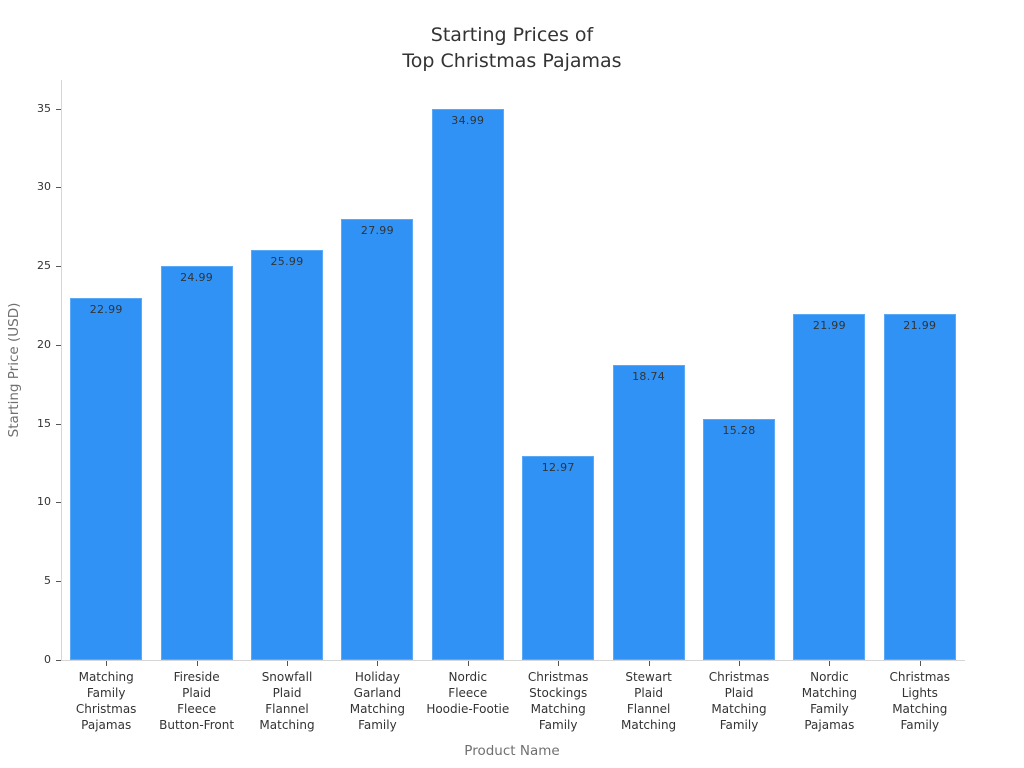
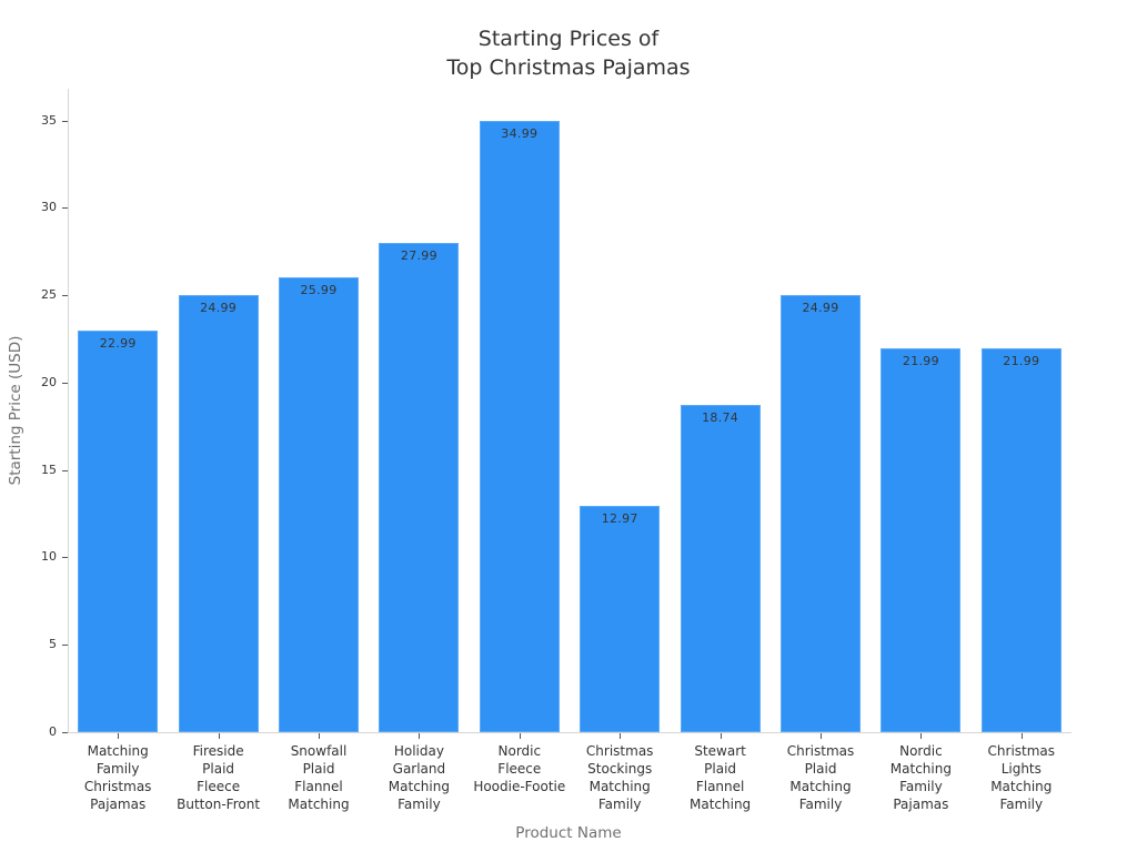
Christmas Plaid Matching Family: 15.28 -> 24.99
